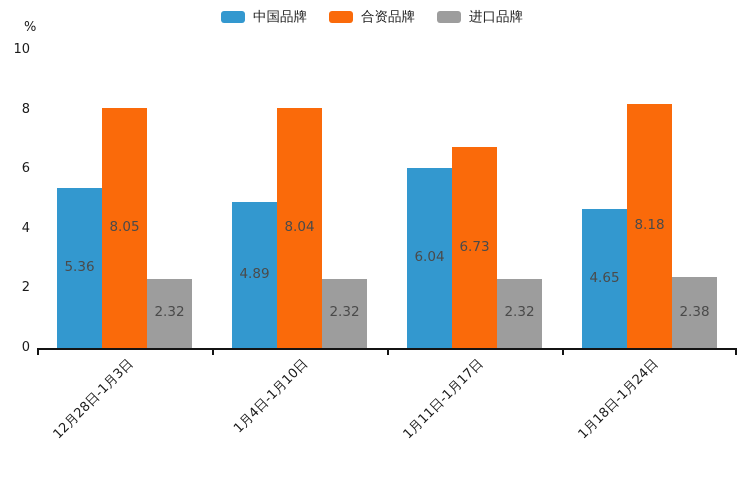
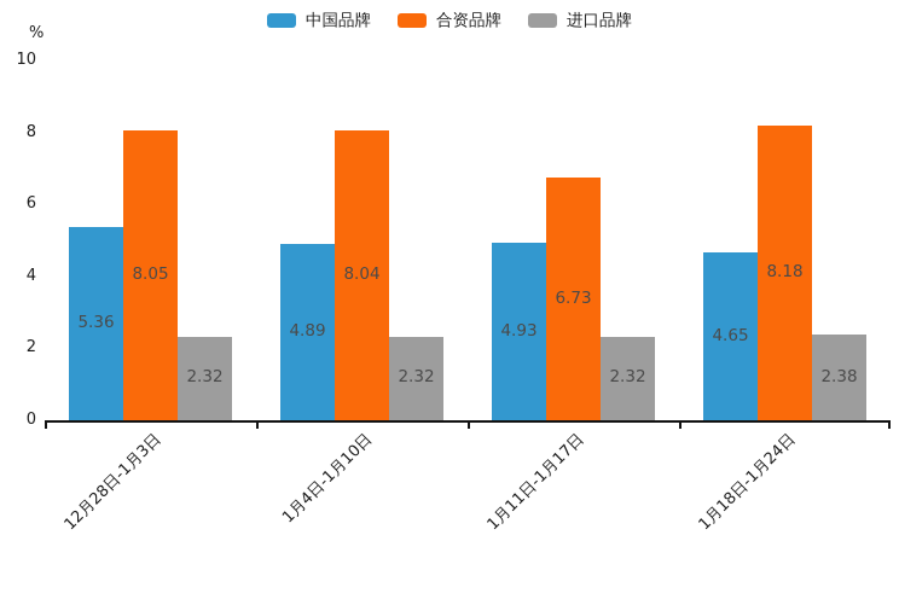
中国品牌/1月11日-1月17日: 6.04 -> 4.93
